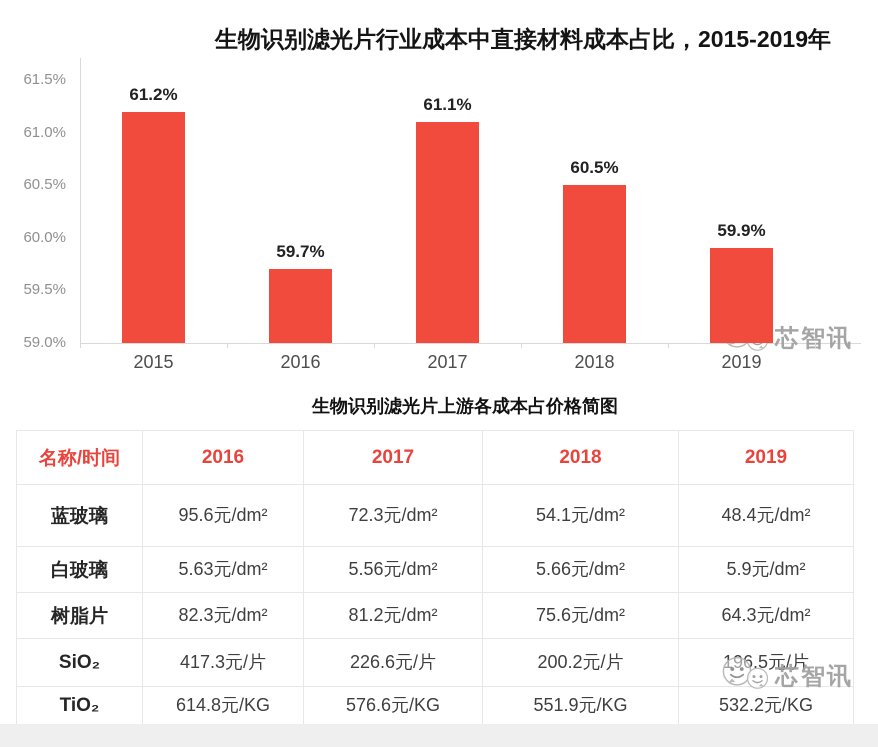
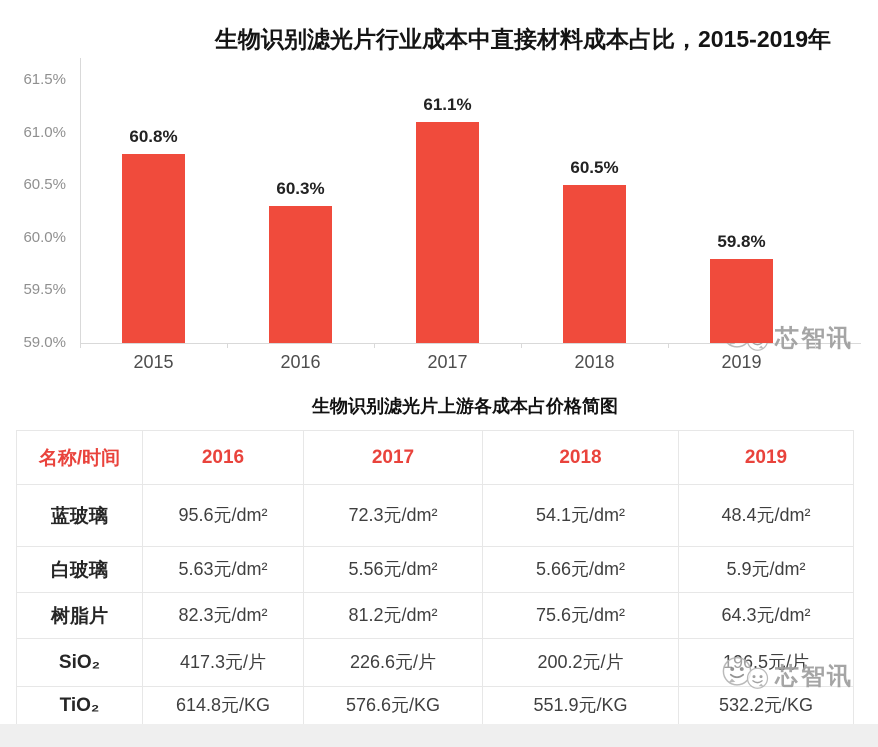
2015: 61.2% -> 60.8%
2016: 59.7% -> 60.3%
2019: 59.9% -> 59.8%
